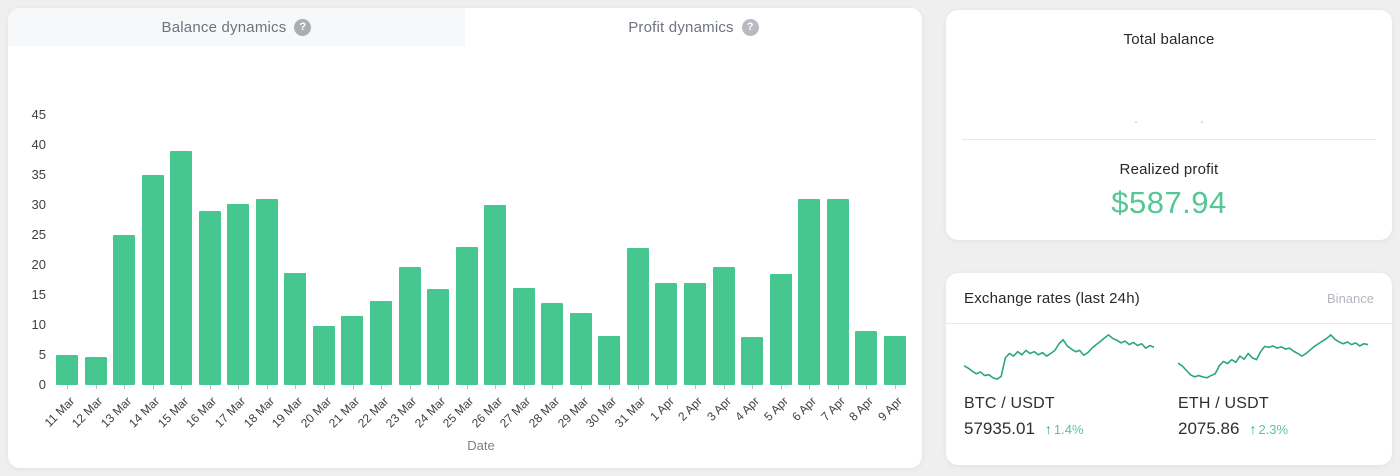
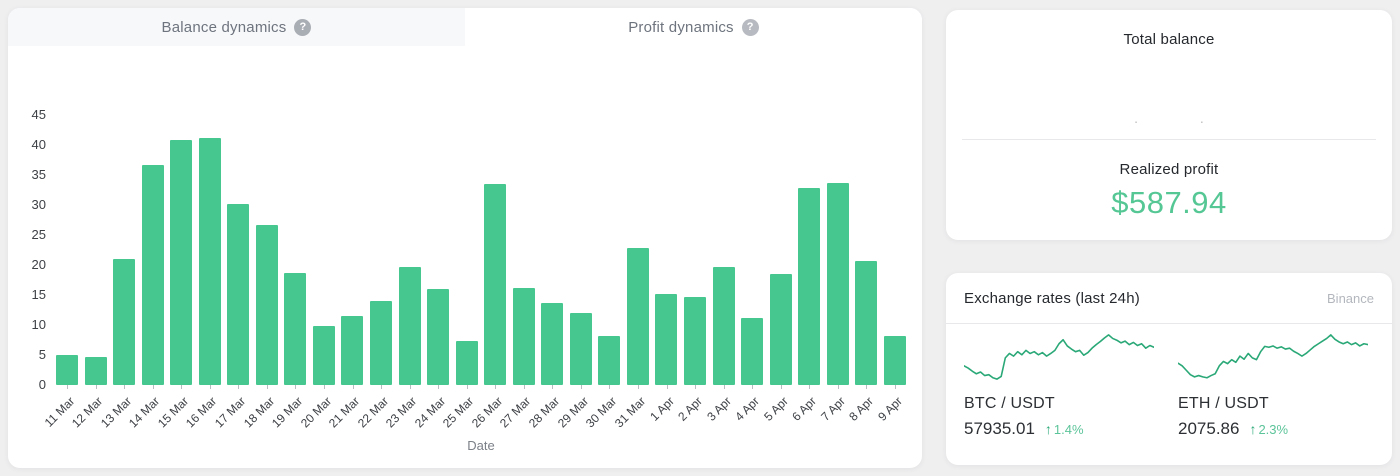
13 Mar: 25 -> 21
14 Mar: 35 -> 37
15 Mar: 39 -> 41
16 Mar: 29 -> 41
18 Mar: 31 -> 27
25 Mar: 23 -> 7
26 Mar: 30 -> 34
1 Apr: 17 -> 15
2 Apr: 17 -> 15
4 Apr: 8 -> 11
6 Apr: 31 -> 33
7 Apr: 31 -> 34
8 Apr: 9 -> 21
